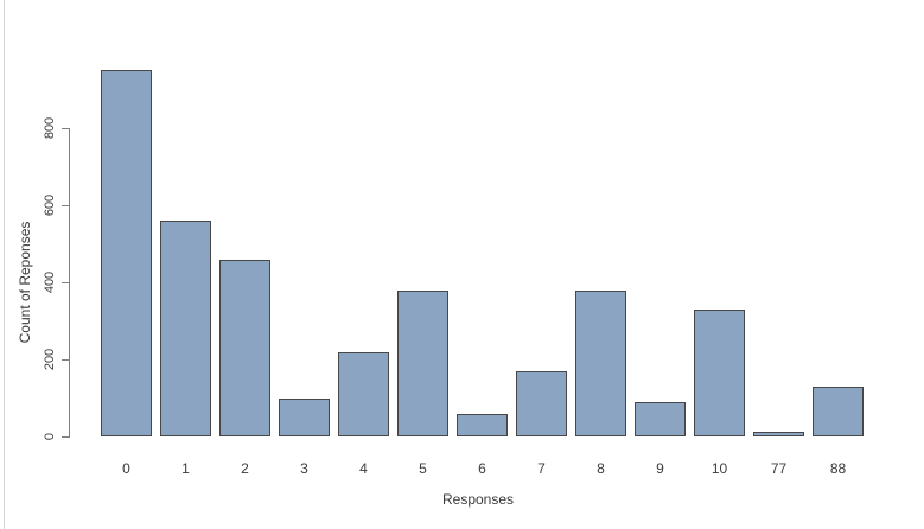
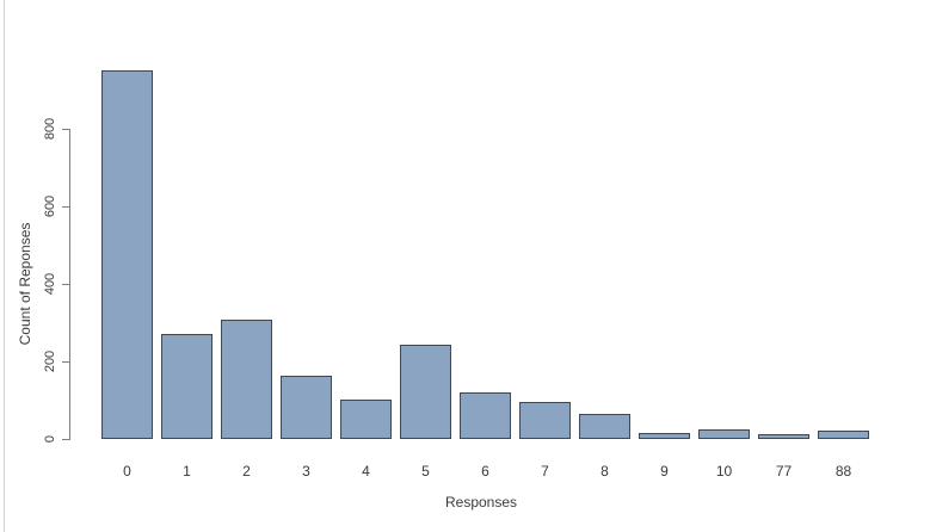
1: 560 -> 270
2: 460 -> 310
3: 100 -> 160
4: 220 -> 100
5: 380 -> 240
6: 60 -> 120
7: 170 -> 100
8: 380 -> 60
9: 90 -> 20
10: 330 -> 20
88: 130 -> 20
